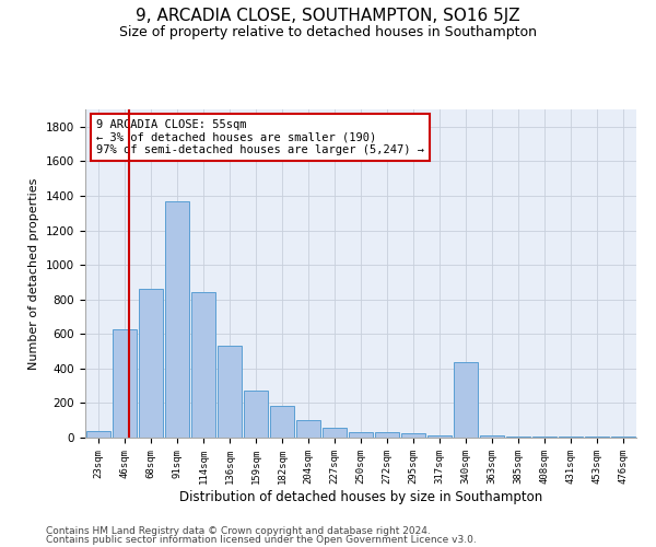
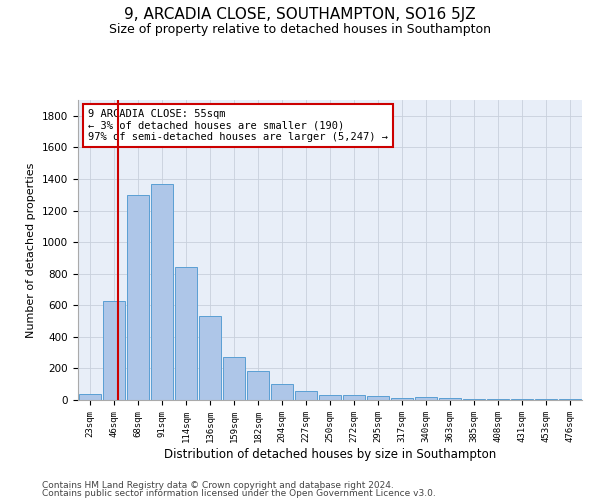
68sqm: 860 -> 1300
340sqm: 440 -> 20
